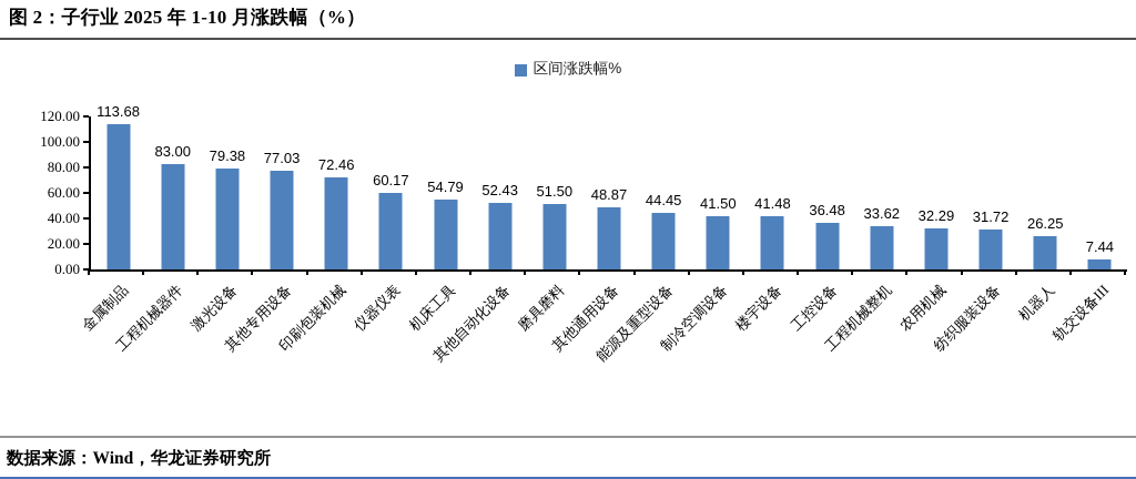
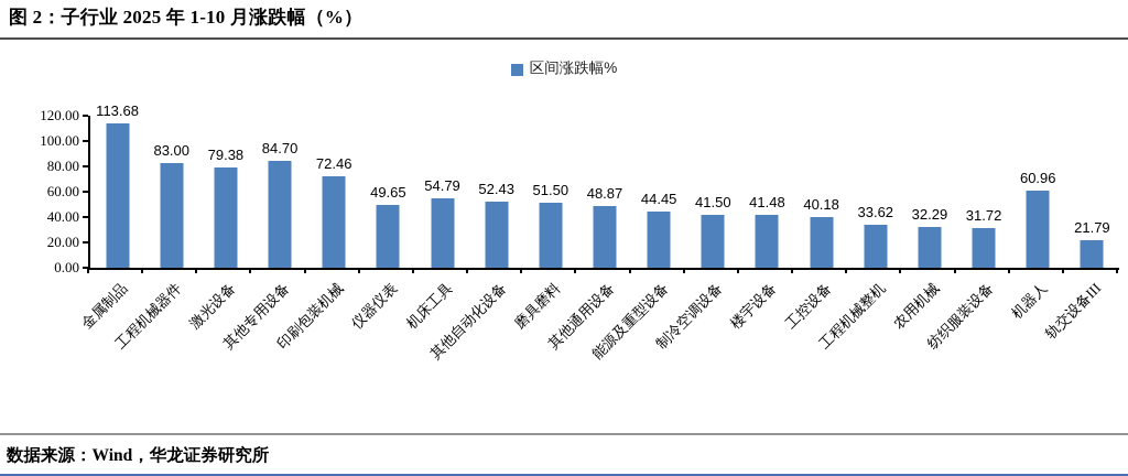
其他专用设备: 77.03 -> 84.70
仪器仪表: 60.17 -> 49.65
工控设备: 36.48 -> 40.18
机器人: 26.25 -> 60.96
轨交设备III: 7.44 -> 21.79
